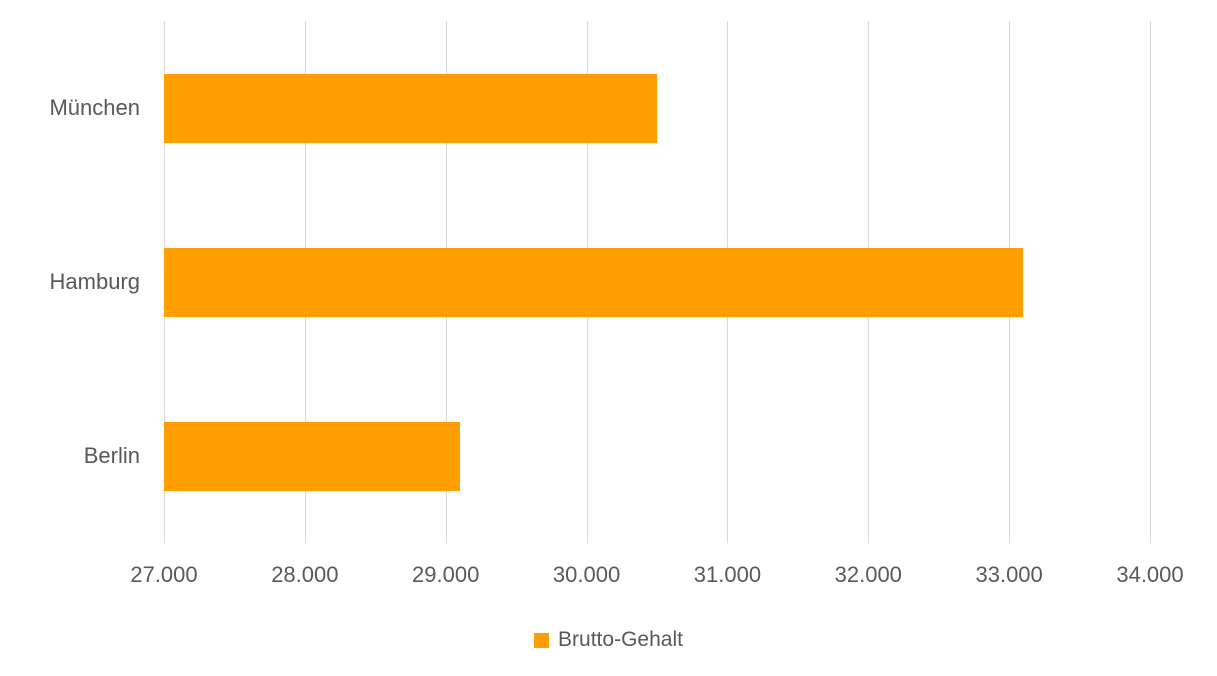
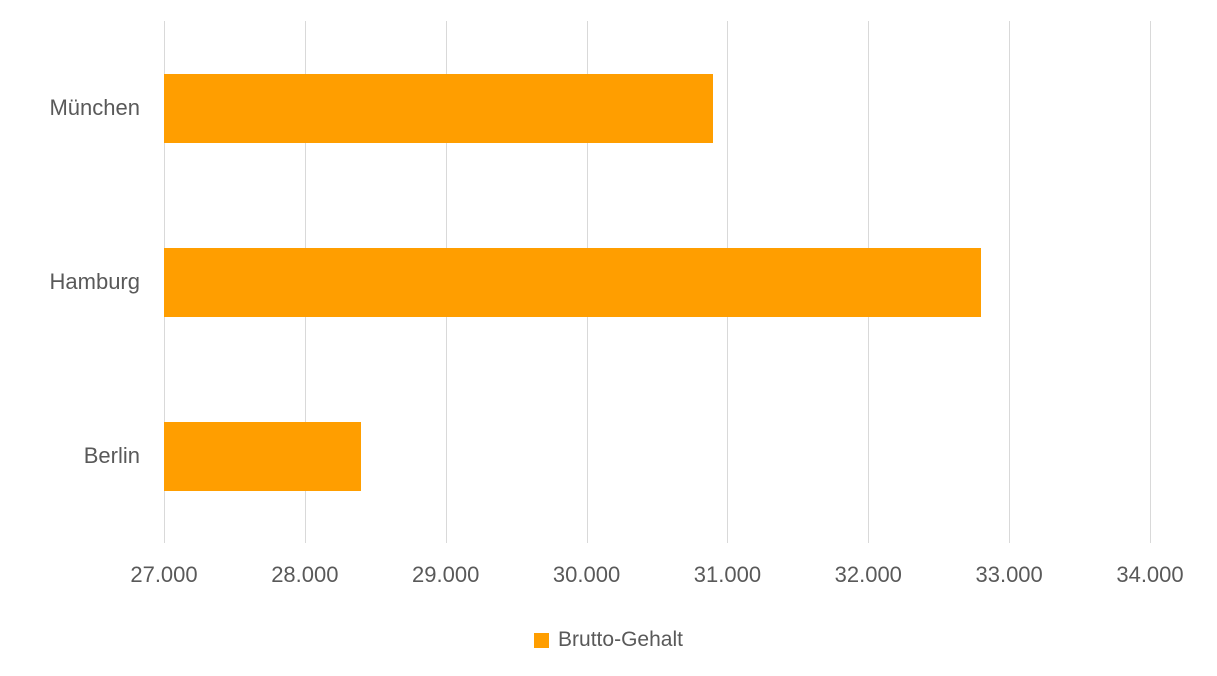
München: 30500 -> 30900
Hamburg: 33100 -> 32800
Berlin: 29100 -> 28400
